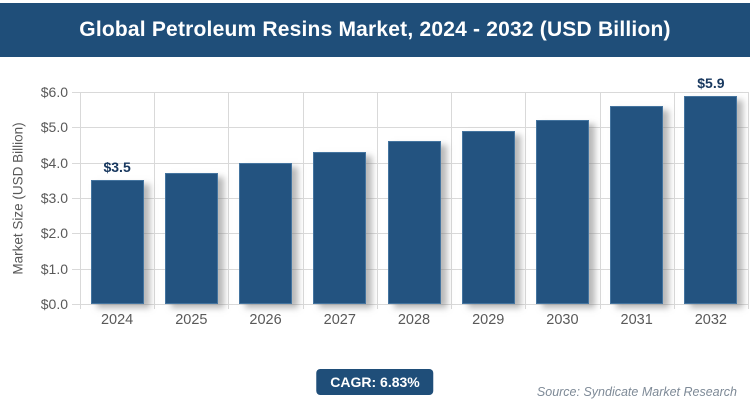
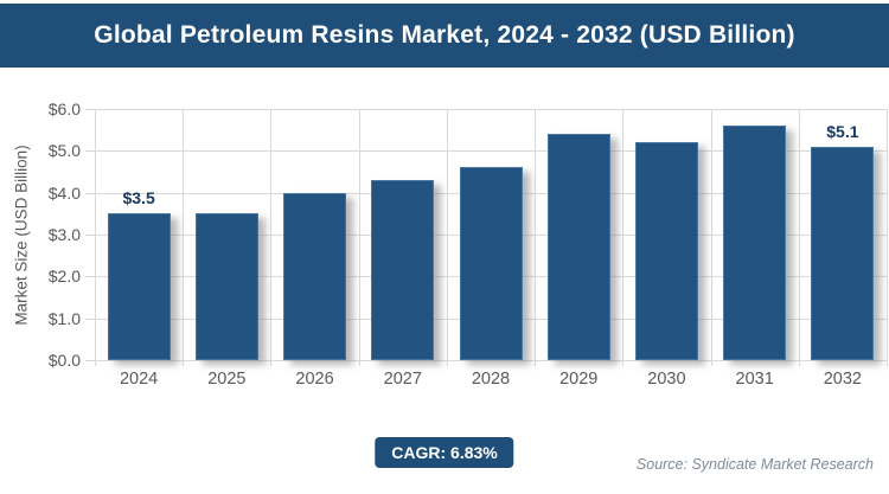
2025: $3.7 -> $3.5
2029: $4.9 -> $5.4
2032: $5.9 -> $5.1
